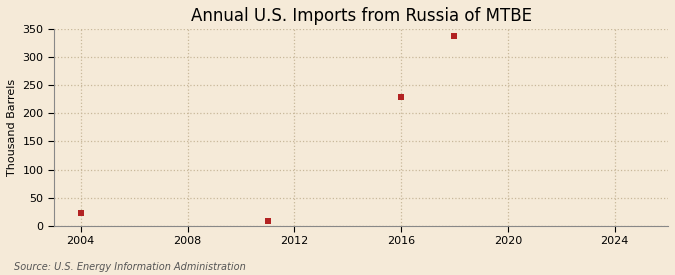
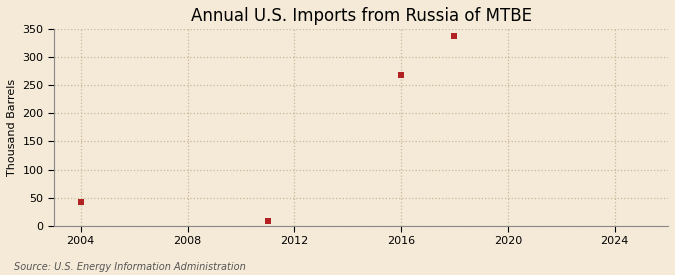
2004: 22 -> 42
2016: 230 -> 268
